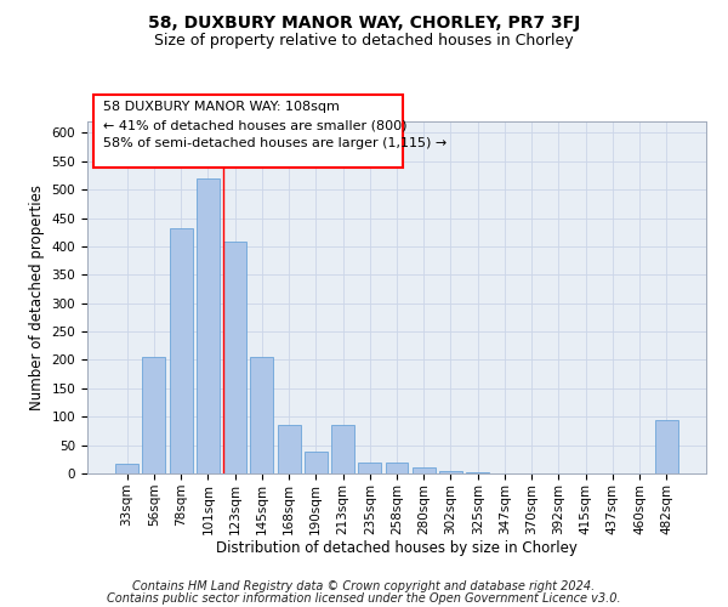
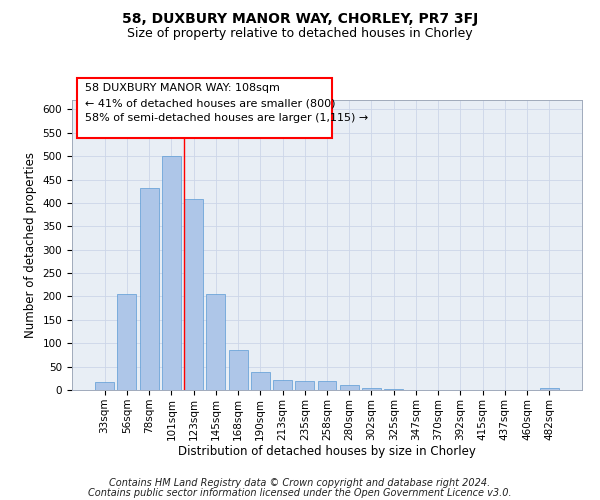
101sqm: 520 -> 500
213sqm: 85 -> 22
482sqm: 95 -> 5
